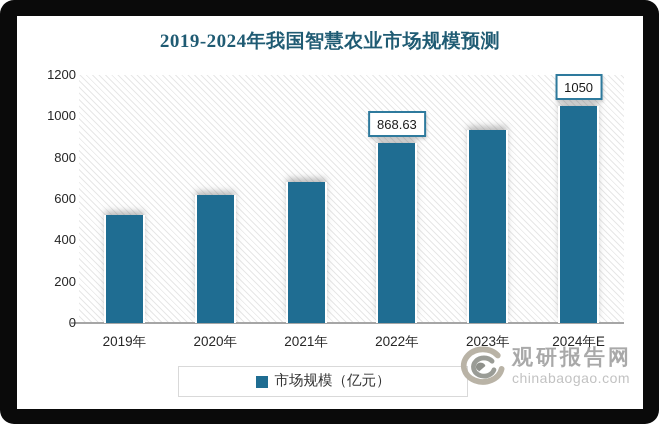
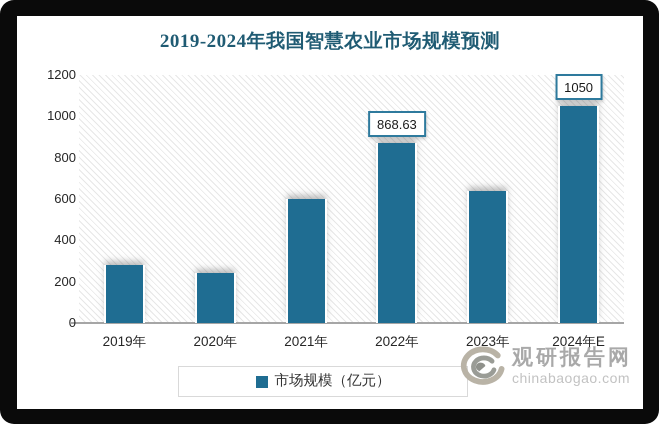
2019年: 520 -> 280
2020年: 620 -> 240
2021年: 680 -> 600
2023年: 940 -> 640
